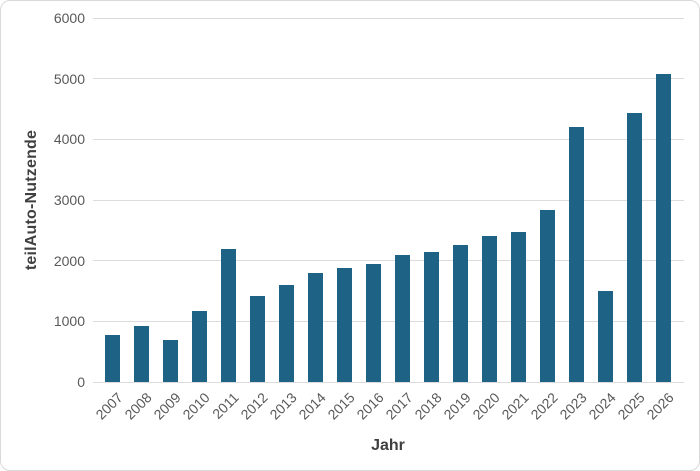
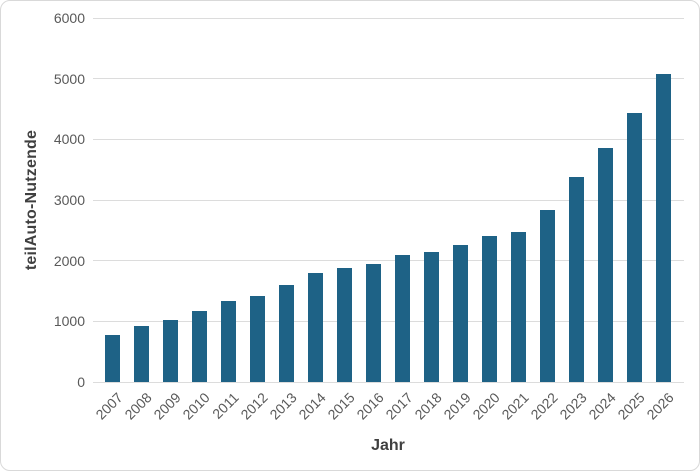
2009: 700 -> 1000
2011: 2200 -> 1300
2023: 4200 -> 3400
2024: 1500 -> 3900
